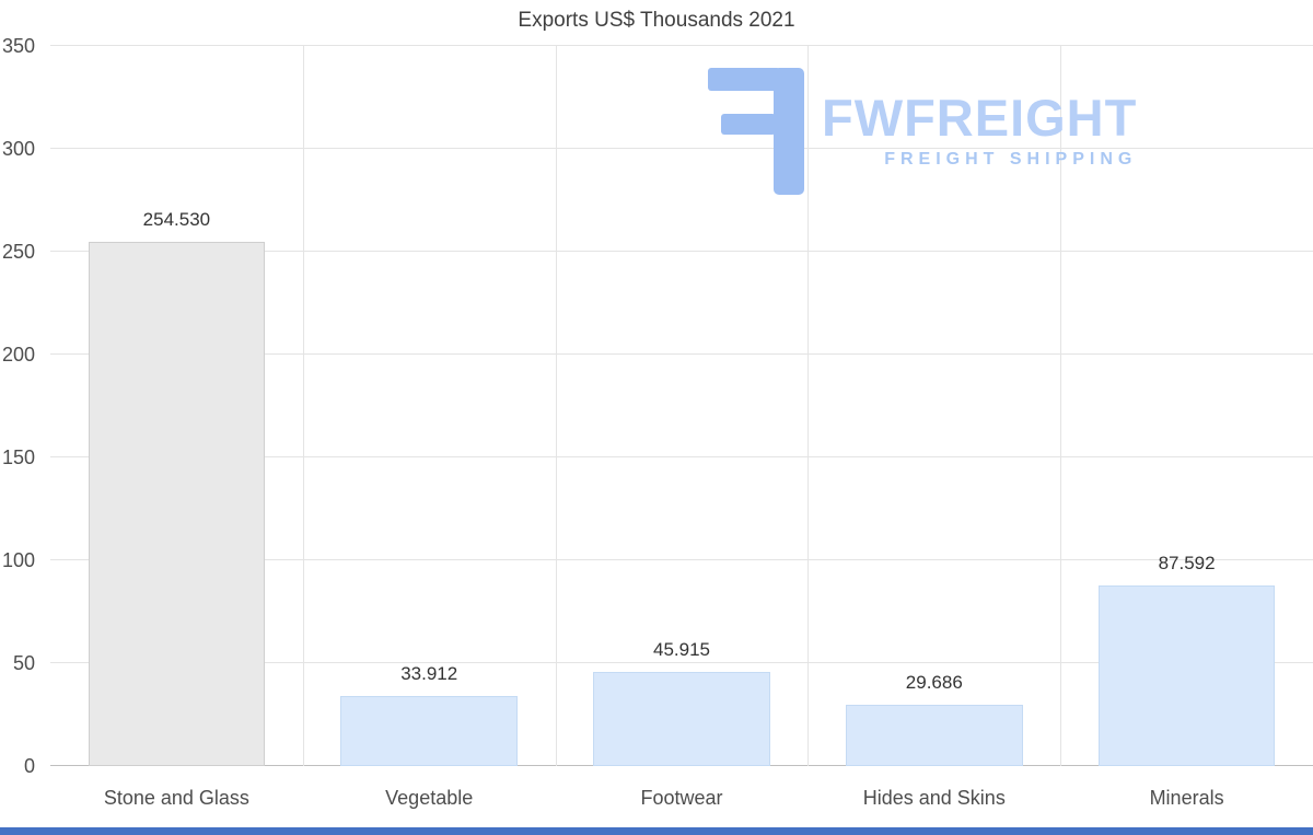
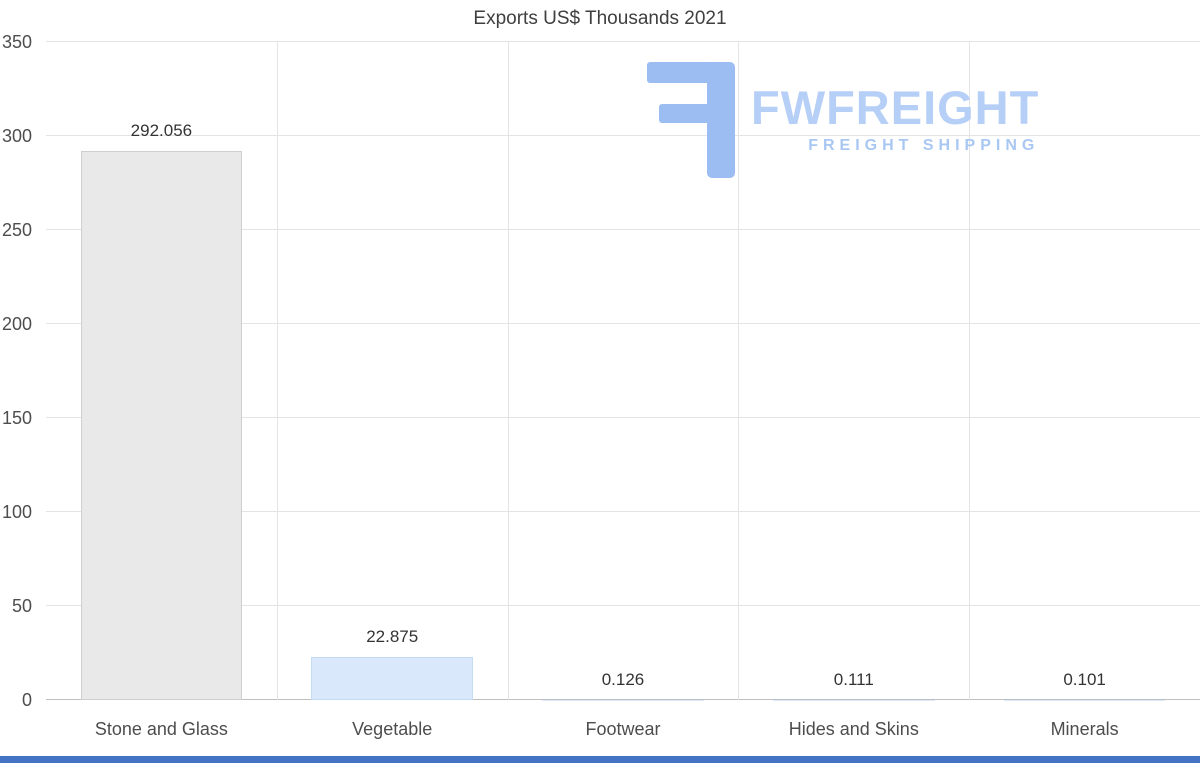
Stone and Glass: 254.530 -> 292.056
Vegetable: 33.912 -> 22.875
Footwear: 45.915 -> 0.126
Hides and Skins: 29.686 -> 0.111
Minerals: 87.592 -> 0.101
